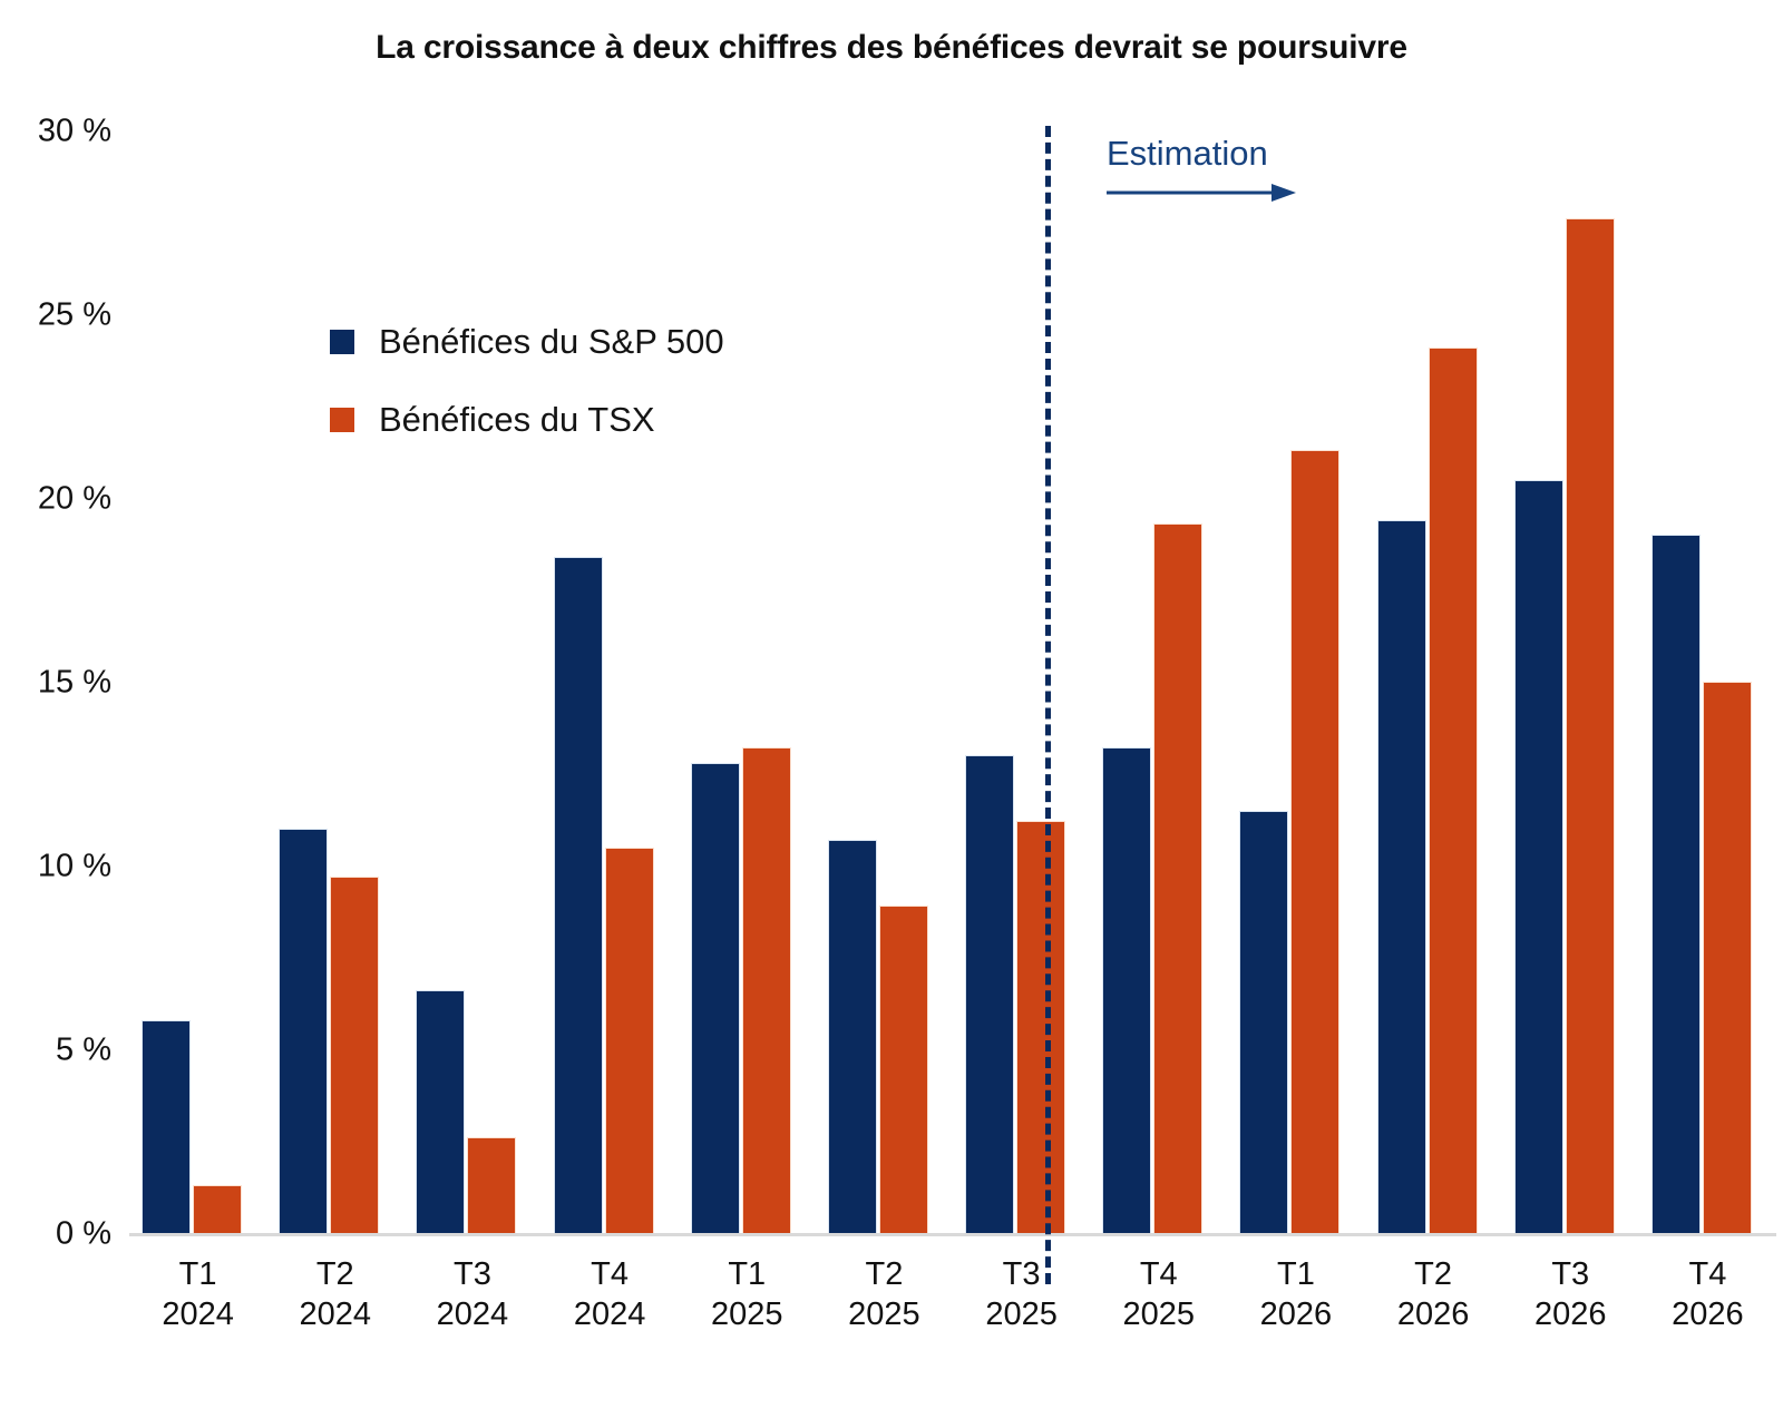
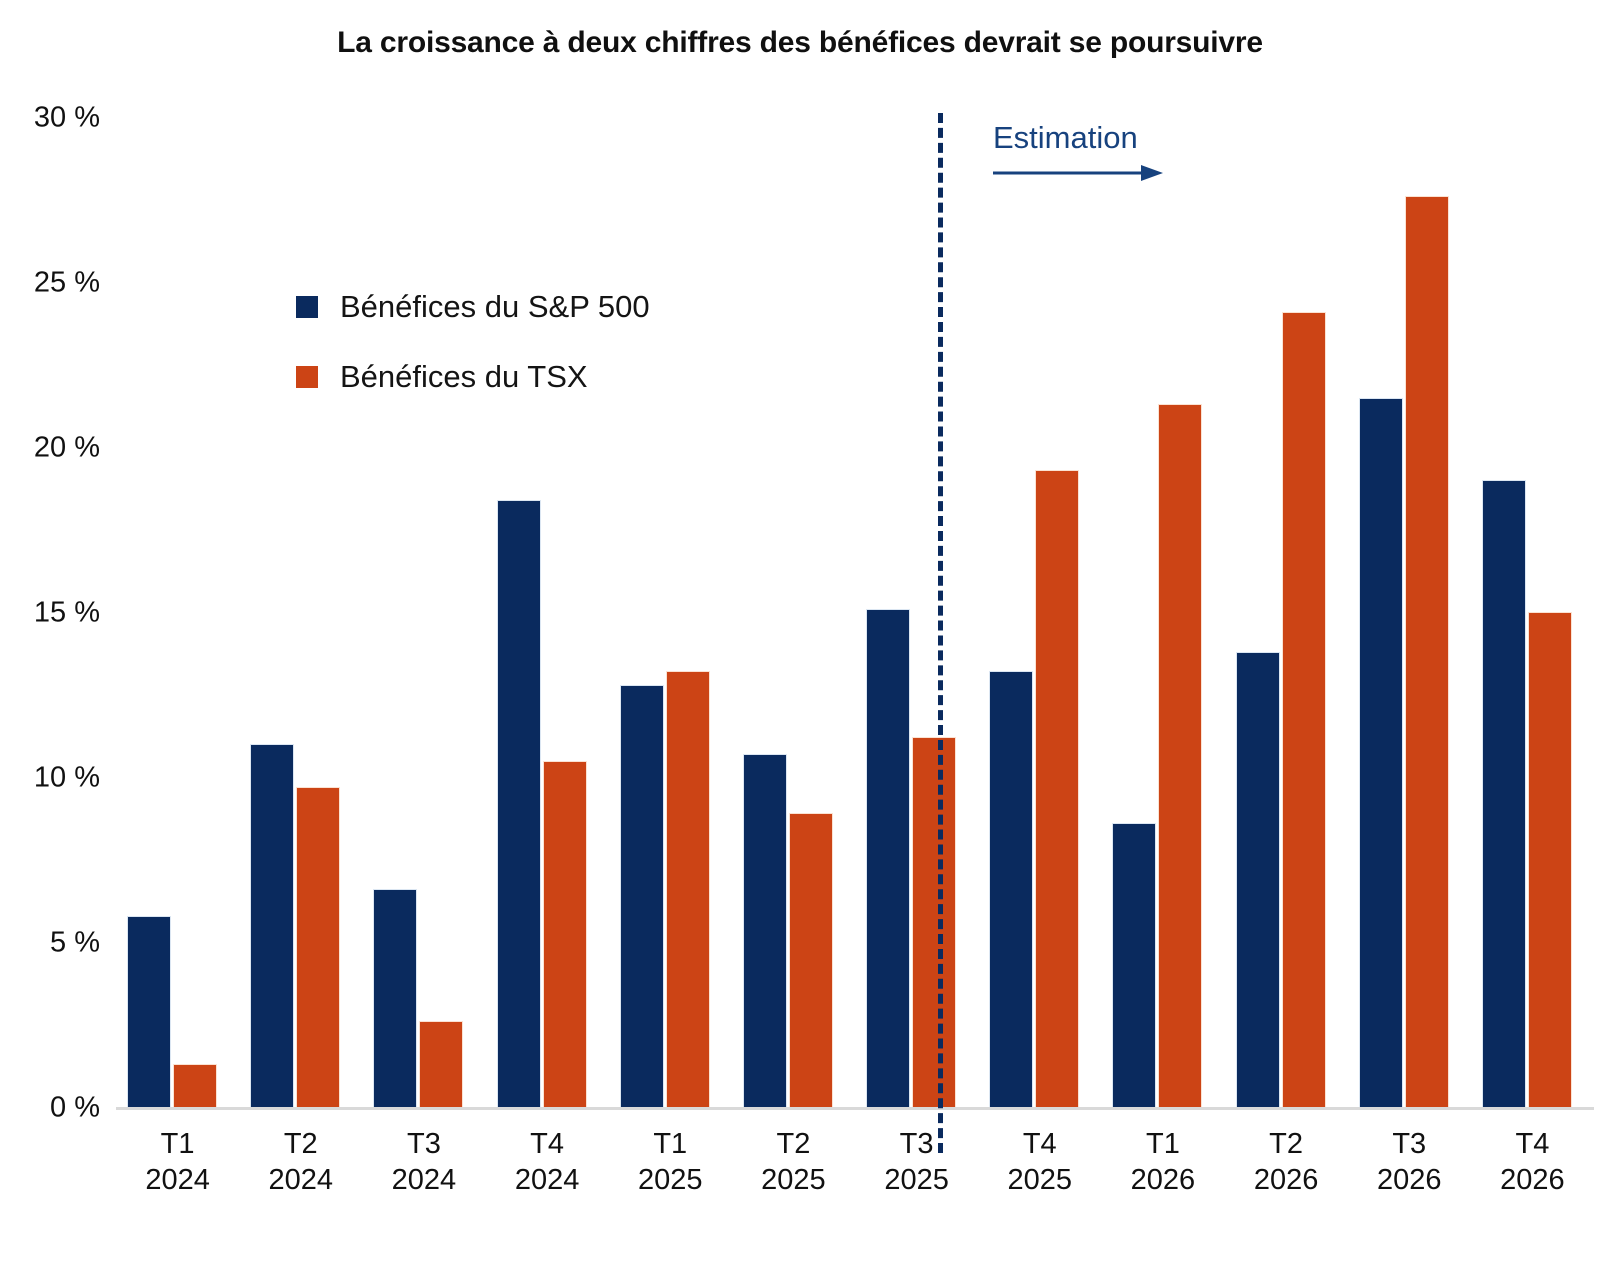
Bénéfices du S&P 500/T3 2025: 13.0% -> 15.1%
Bénéfices du S&P 500/T1 2026: 11.5% -> 8.6%
Bénéfices du S&P 500/T2 2026: 19.4% -> 13.8%
Bénéfices du S&P 500/T3 2026: 20.5% -> 21.5%
